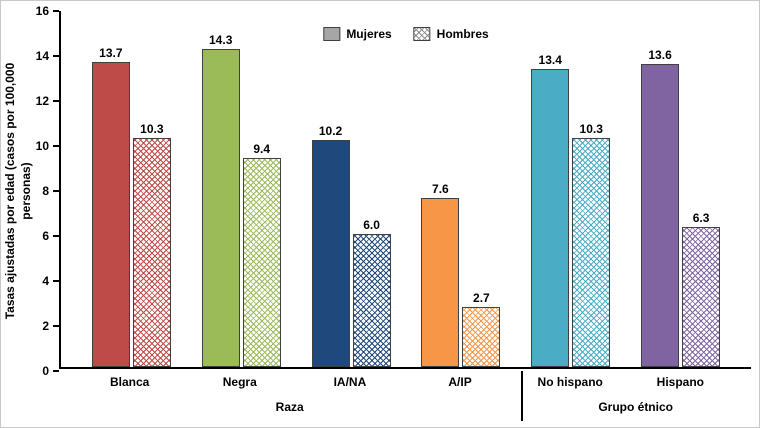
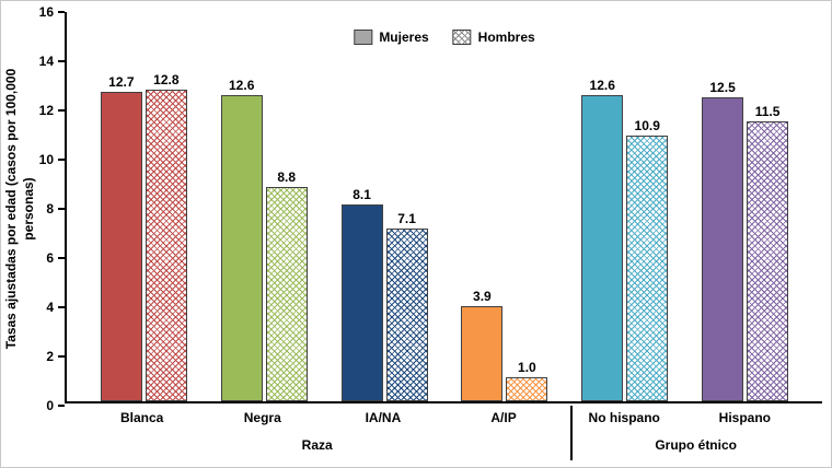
Mujeres/Blanca: 13.7 -> 12.7
Hombres/Blanca: 10.3 -> 12.8
Mujeres/Negra: 14.3 -> 12.6
Hombres/Negra: 9.4 -> 8.8
Mujeres/IA/NA: 10.2 -> 8.1
Hombres/IA/NA: 6.0 -> 7.1
Mujeres/A/IP: 7.6 -> 3.9
Hombres/A/IP: 2.7 -> 1.0
Mujeres/No hispano: 13.4 -> 12.6
Hombres/No hispano: 10.3 -> 10.9
Mujeres/Hispano: 13.6 -> 12.5
Hombres/Hispano: 6.3 -> 11.5
